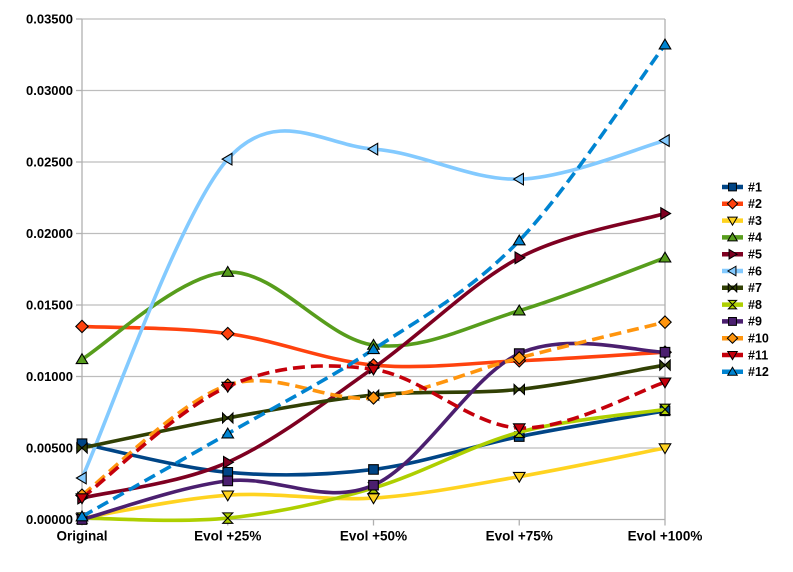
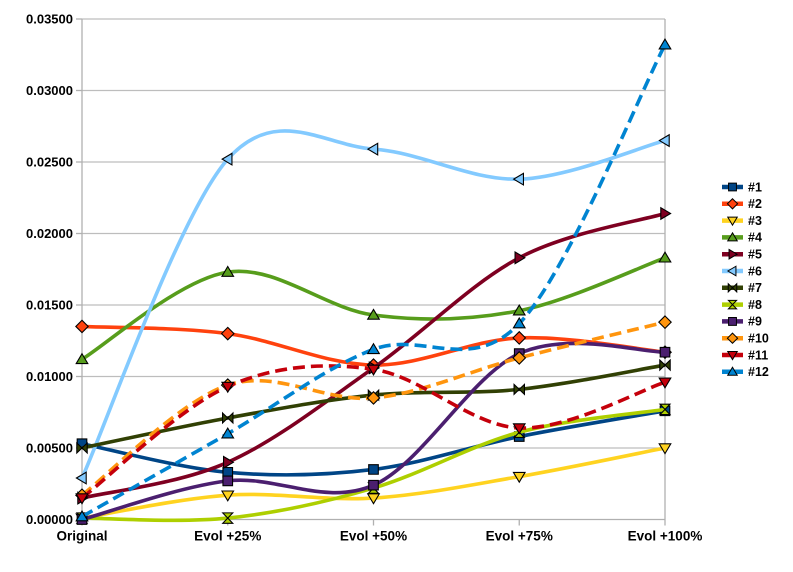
#4/Evol +50%: 0.0122 -> 0.0143
#2/Evol +75%: 0.0111 -> 0.0127
#12/Evol +75%: 0.0195 -> 0.0137
